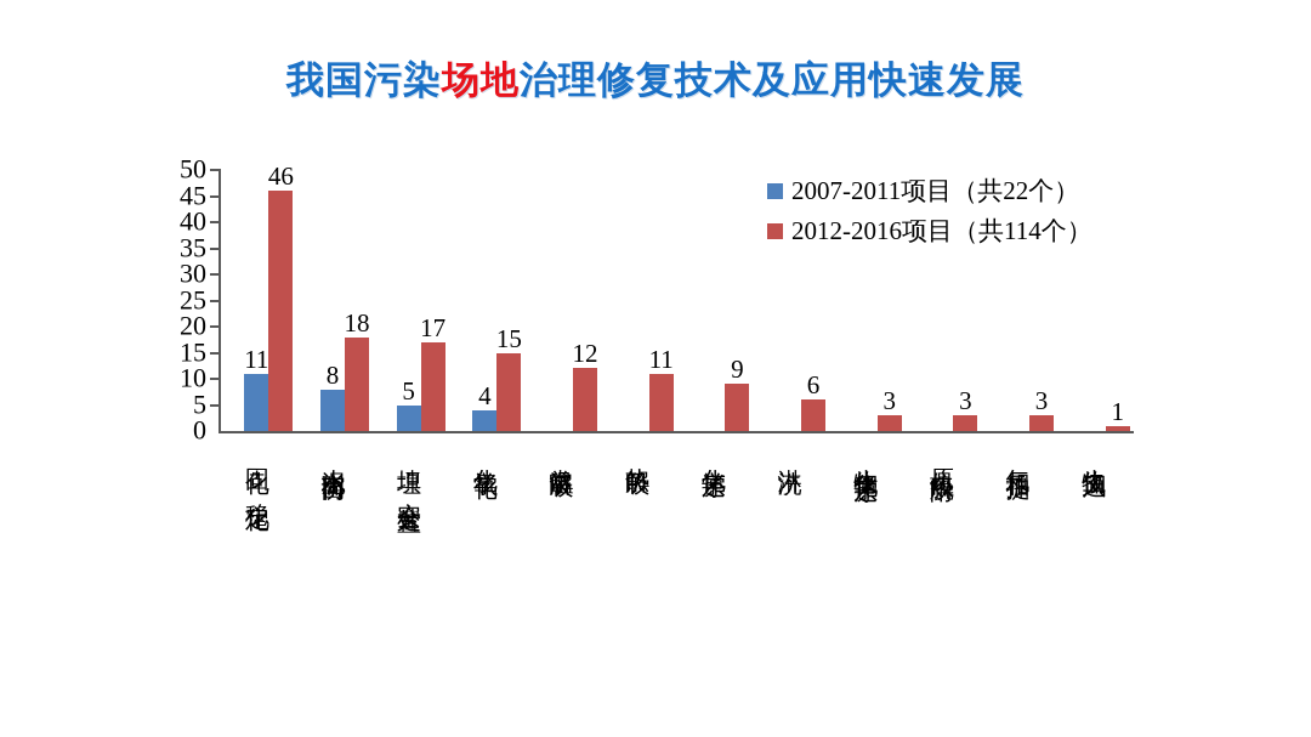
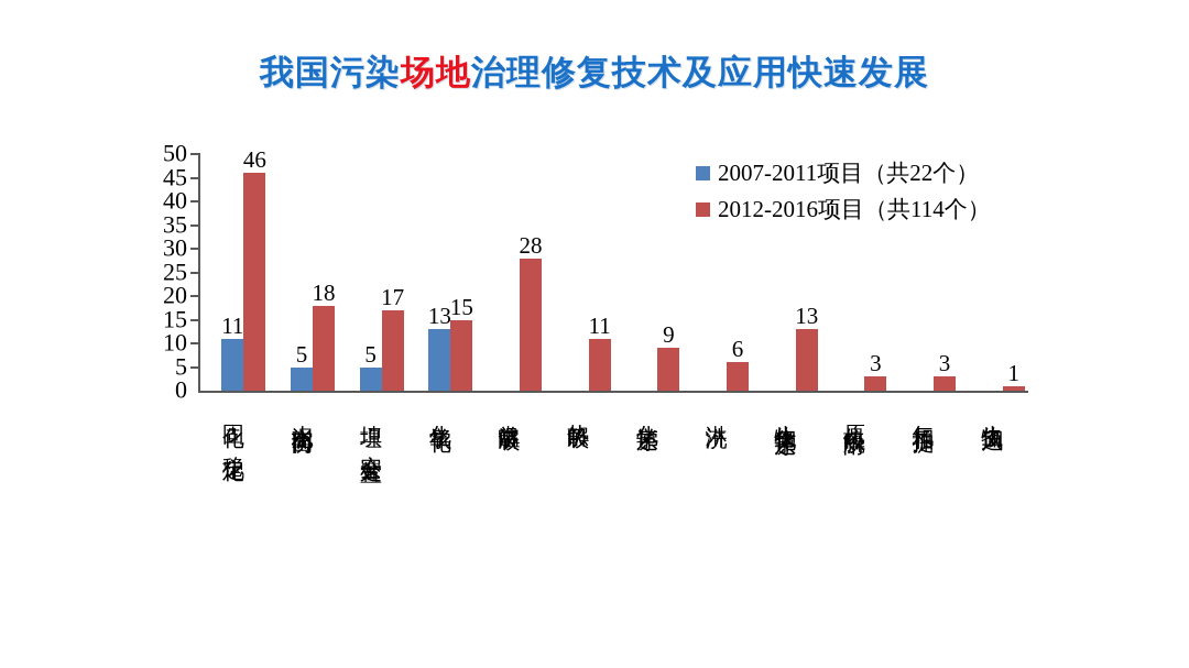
2007-2011项目（共22个）/水泥窑协同: 8 -> 5
2007-2011项目（共22个）/化学氧化: 4 -> 13
2012-2016项目（共114个）/常温解吸: 12 -> 28
2012-2016项目（共114个）/生物化学还原: 3 -> 13
